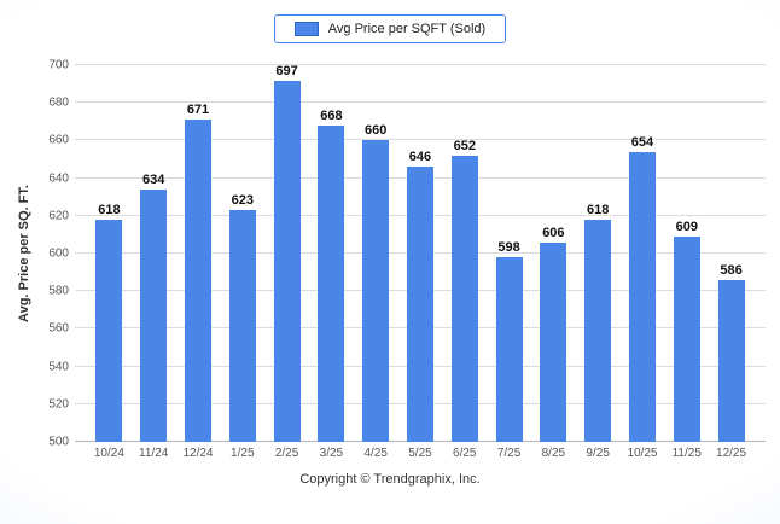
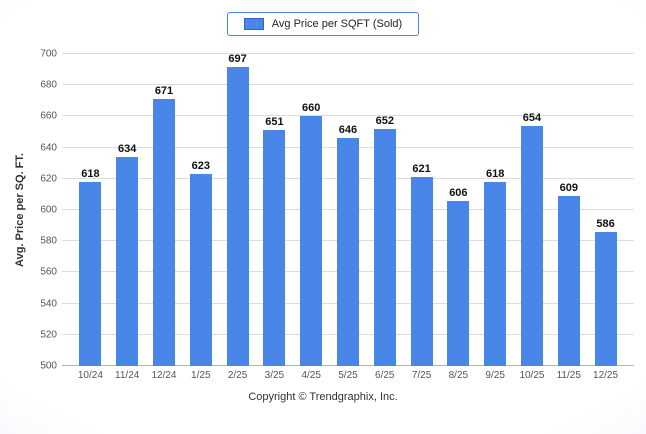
3/25: 668 -> 651
7/25: 598 -> 621
